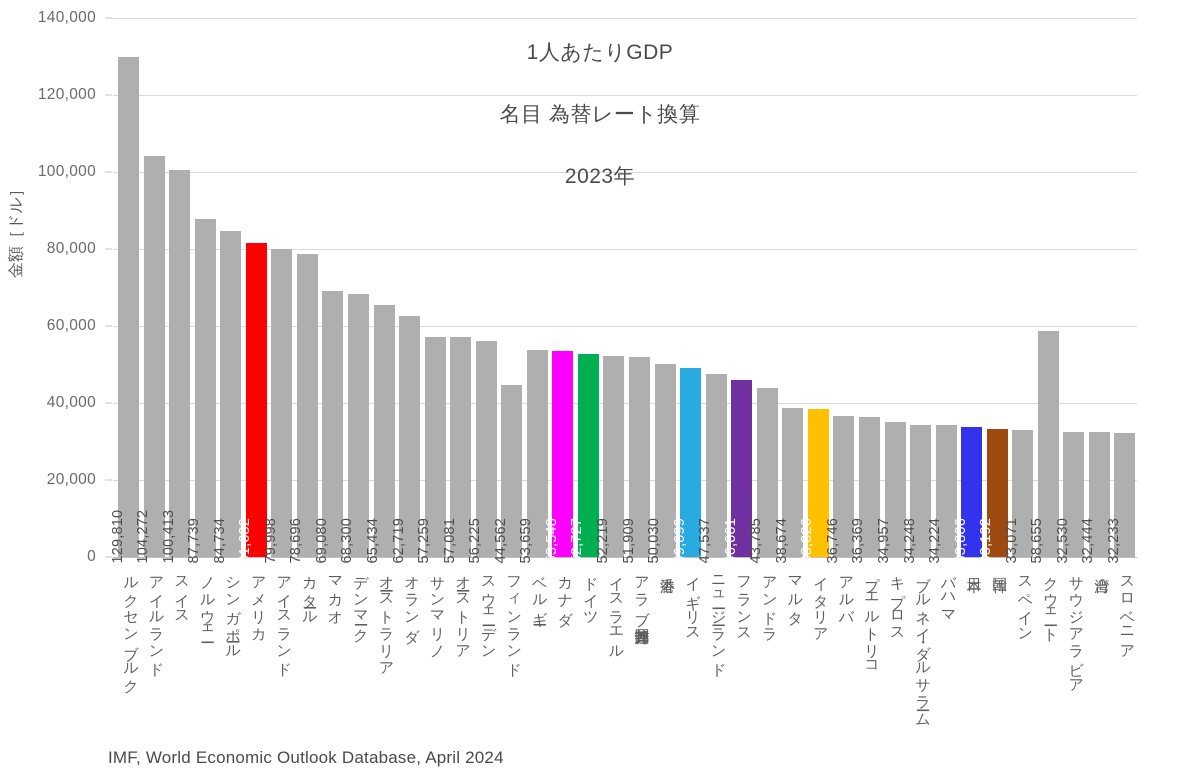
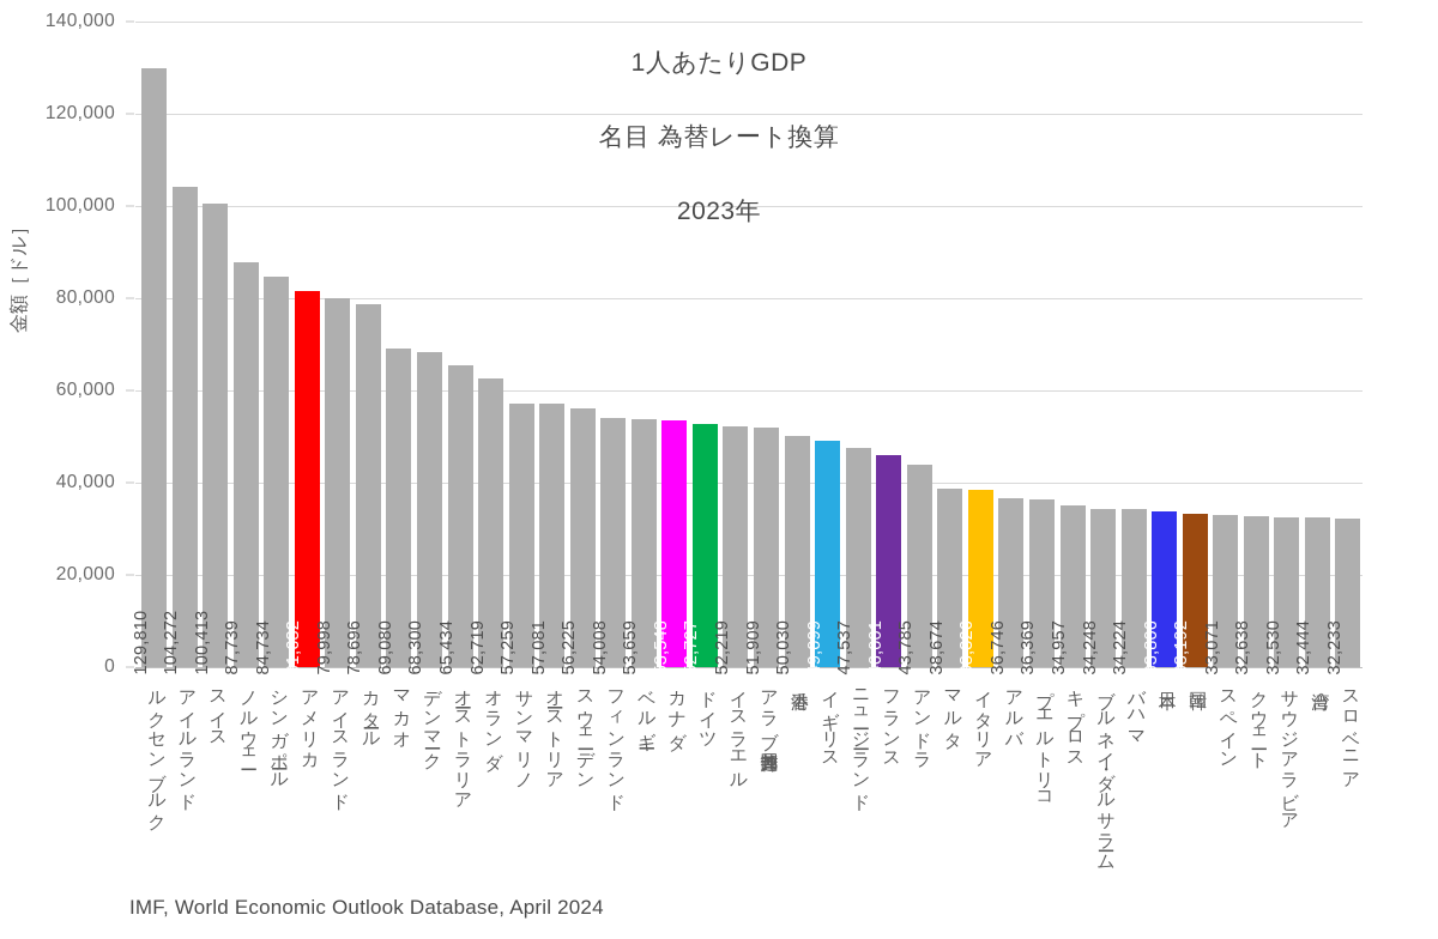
フィンランド: 44,562 -> 54,008
クウェート: 58,655 -> 32,638
